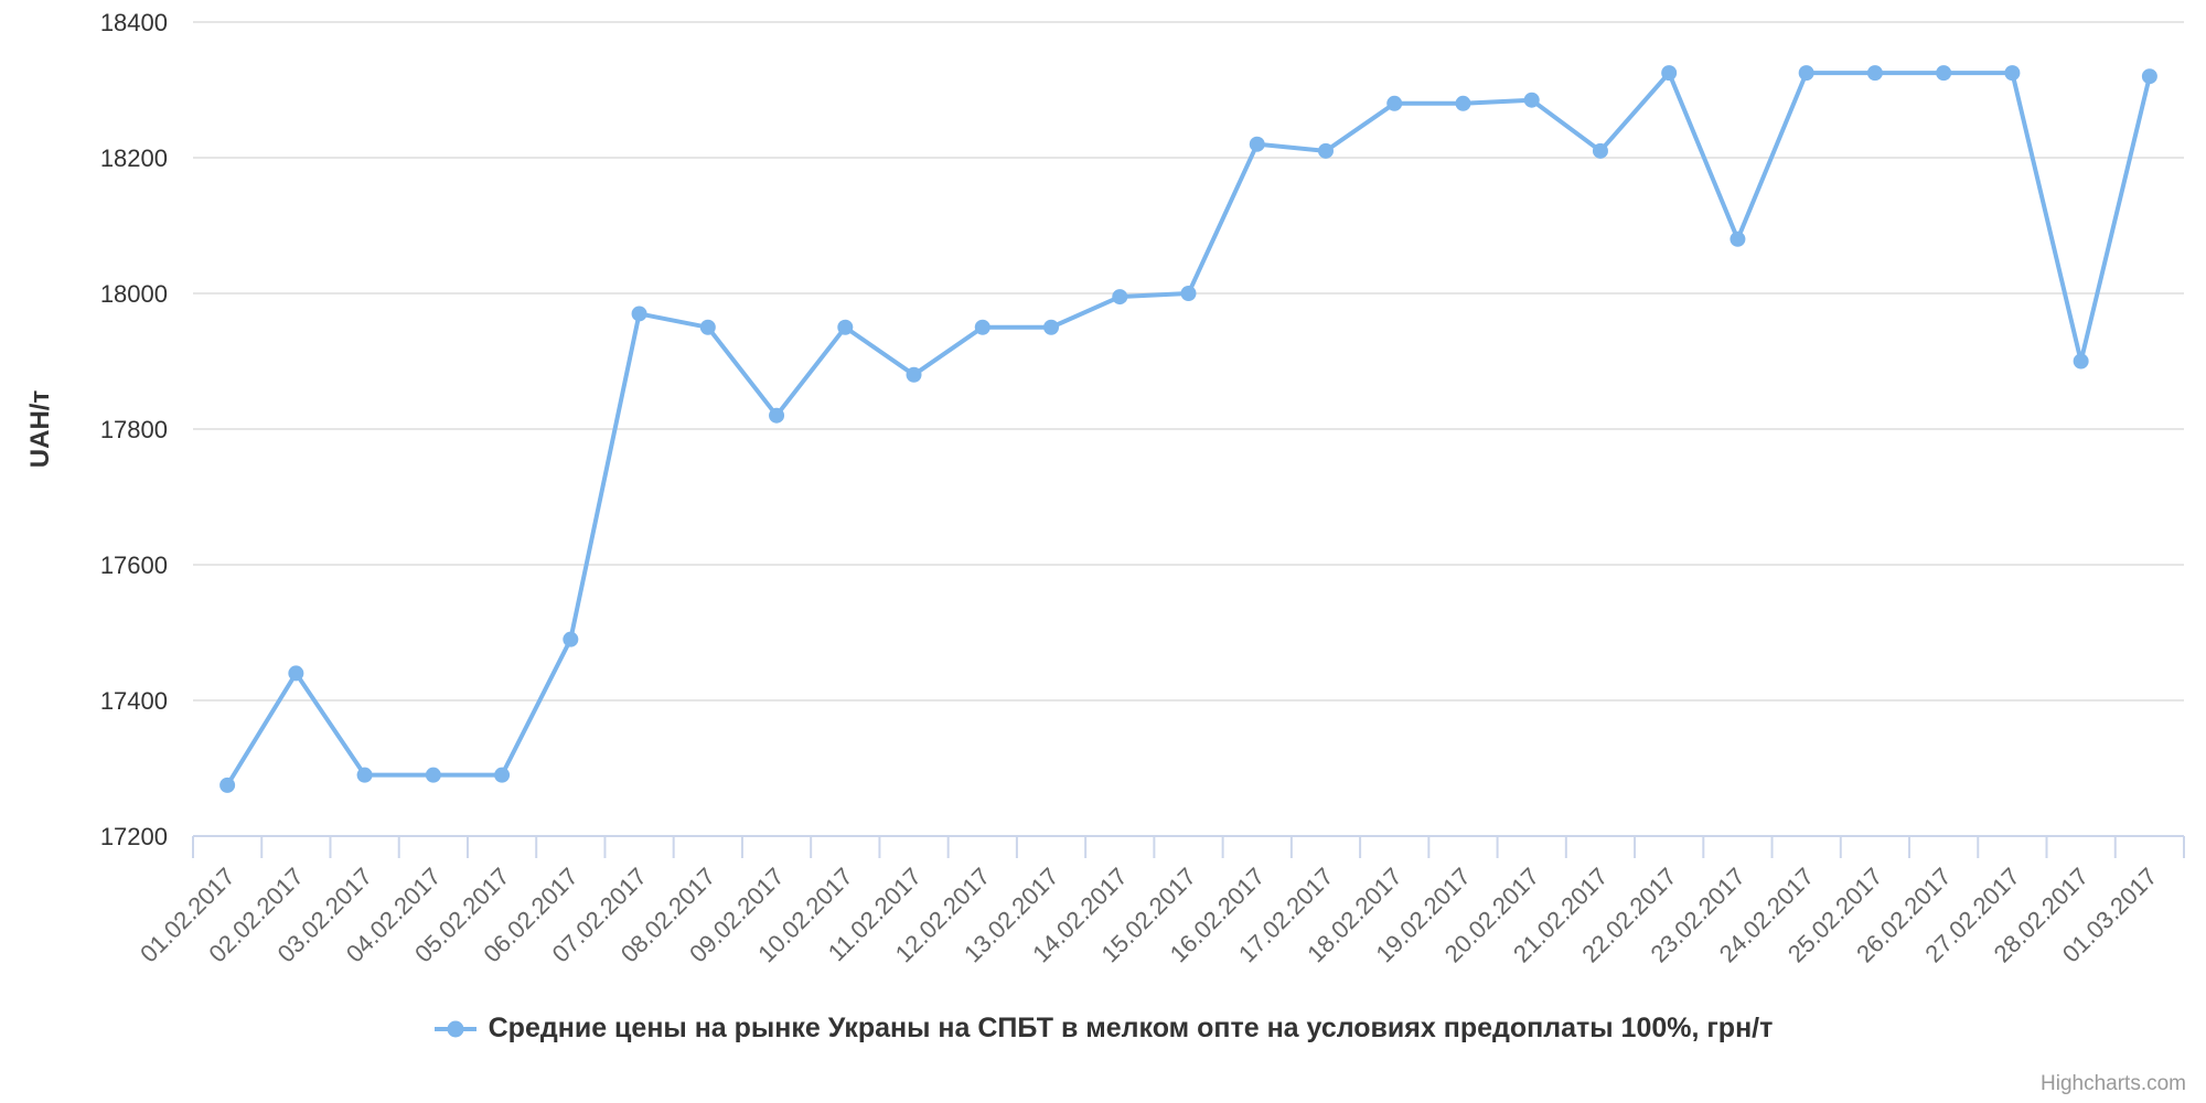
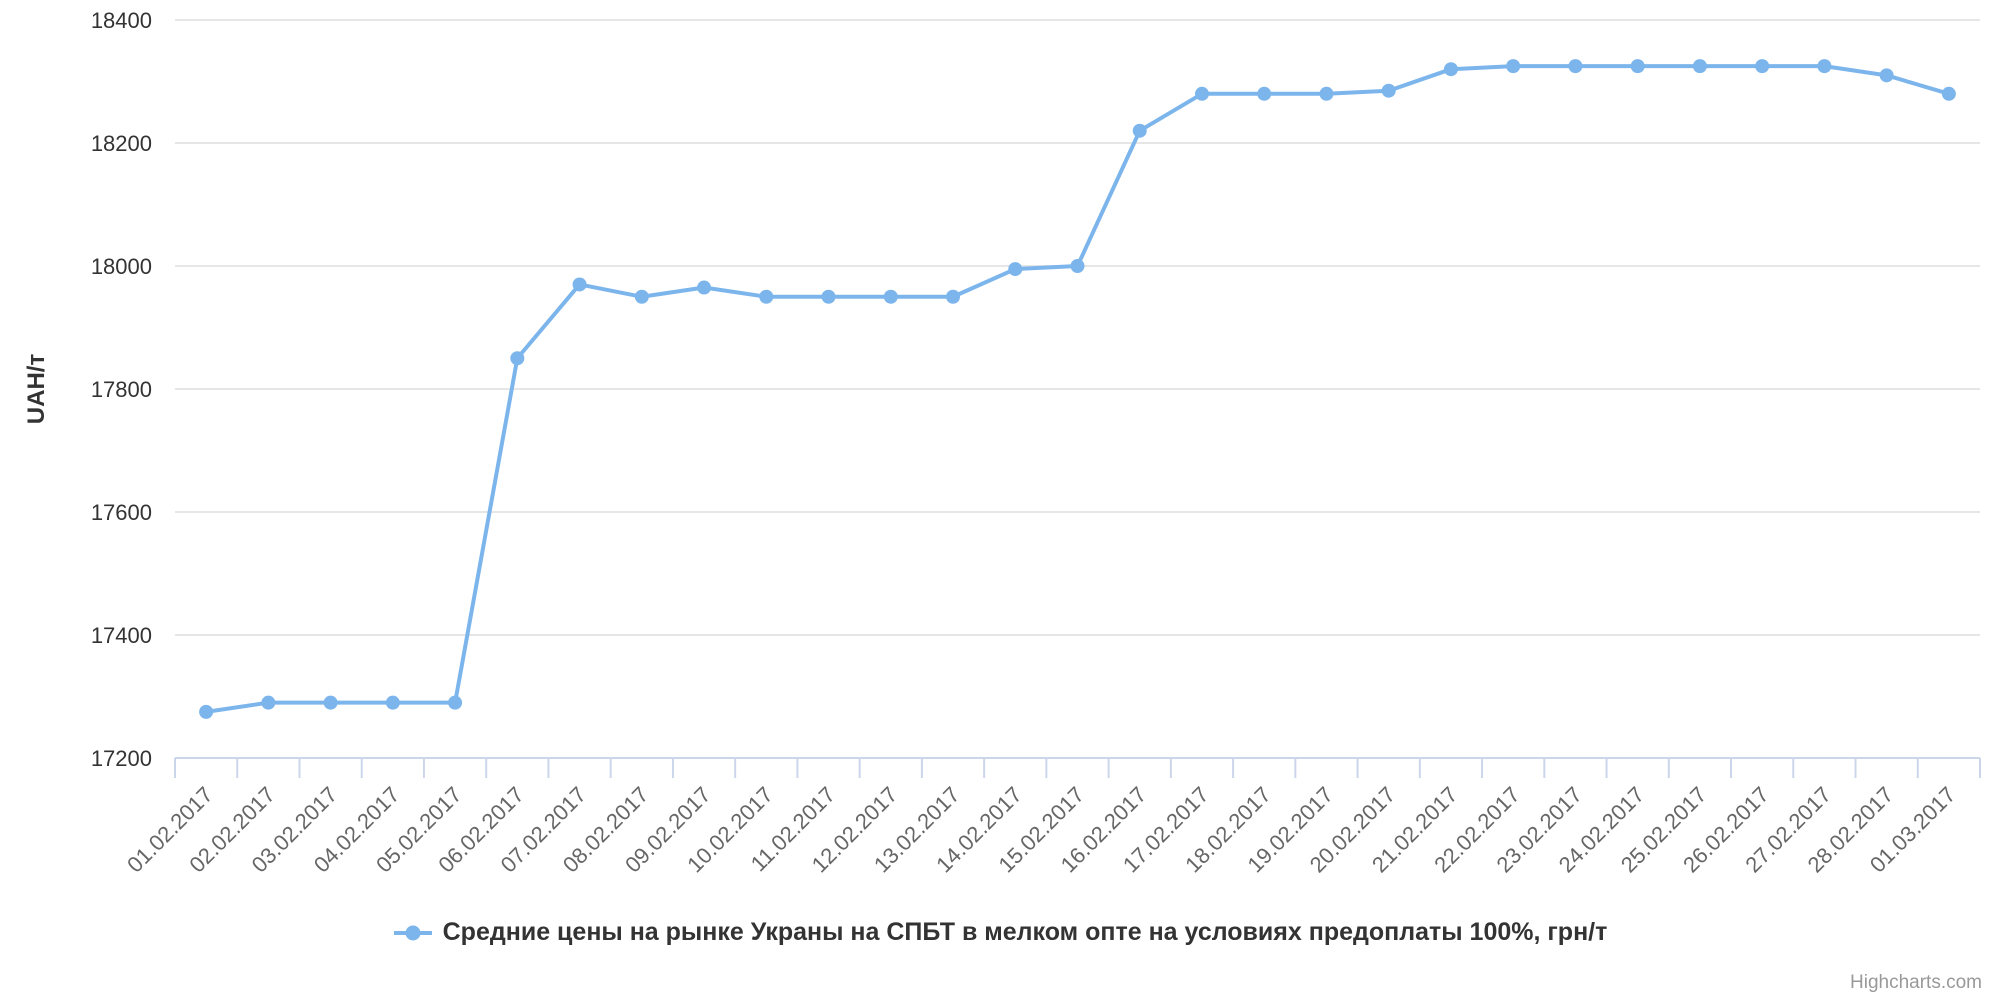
02.02.2017: 17440 -> 17290
06.02.2017: 17490 -> 17850
09.02.2017: 17820 -> 17960
11.02.2017: 17880 -> 17950
17.02.2017: 18210 -> 18280
21.02.2017: 18210 -> 18320
23.02.2017: 18080 -> 18320
28.02.2017: 17900 -> 18310
01.03.2017: 18320 -> 18280
